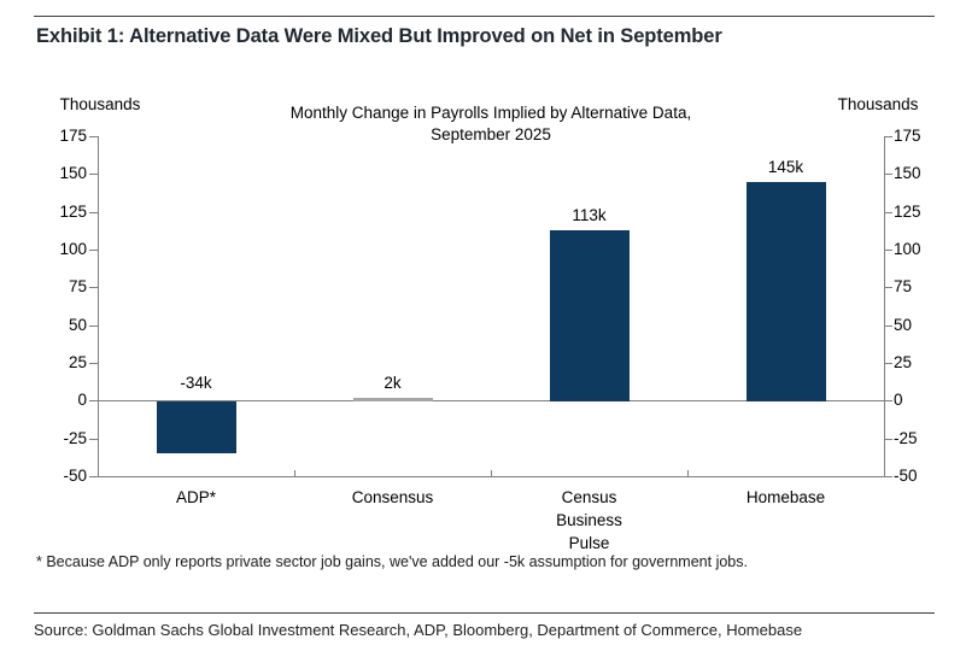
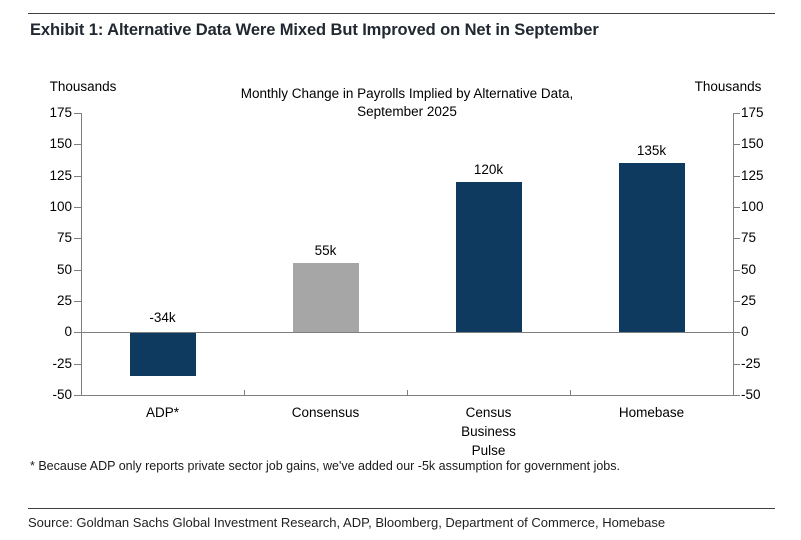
Consensus: 2k -> 55k
Census Business Pulse: 113k -> 120k
Homebase: 145k -> 135k
